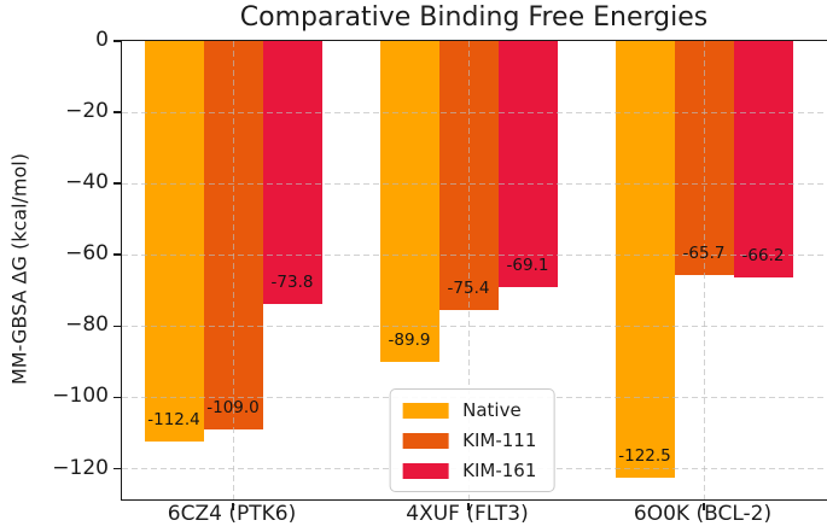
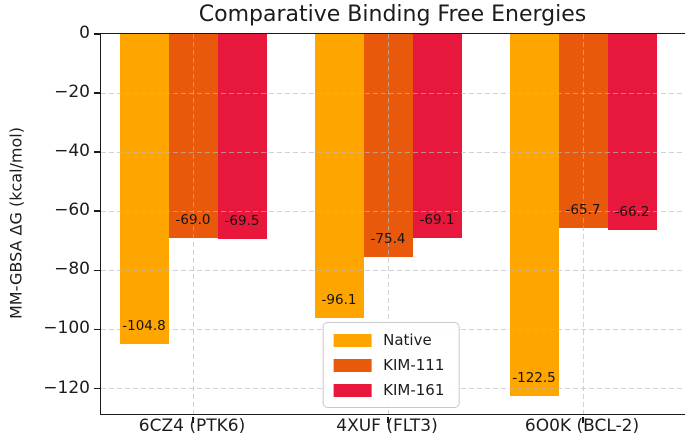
Native/6CZ4 (PTK6): -112.4 -> -104.8
KIM-111/6CZ4 (PTK6): -109.0 -> -69.0
KIM-161/6CZ4 (PTK6): -73.8 -> -69.5
Native/4XUF (FLT3): -89.9 -> -96.1
